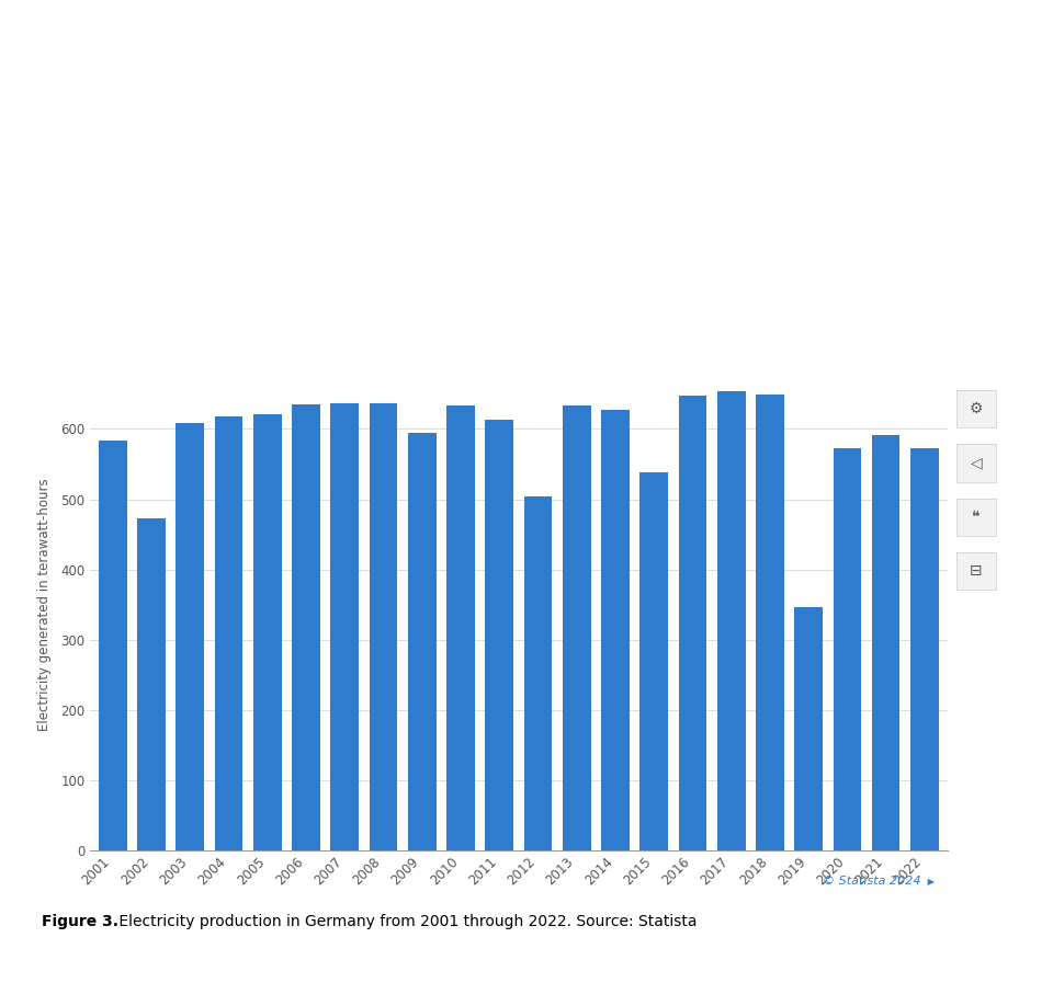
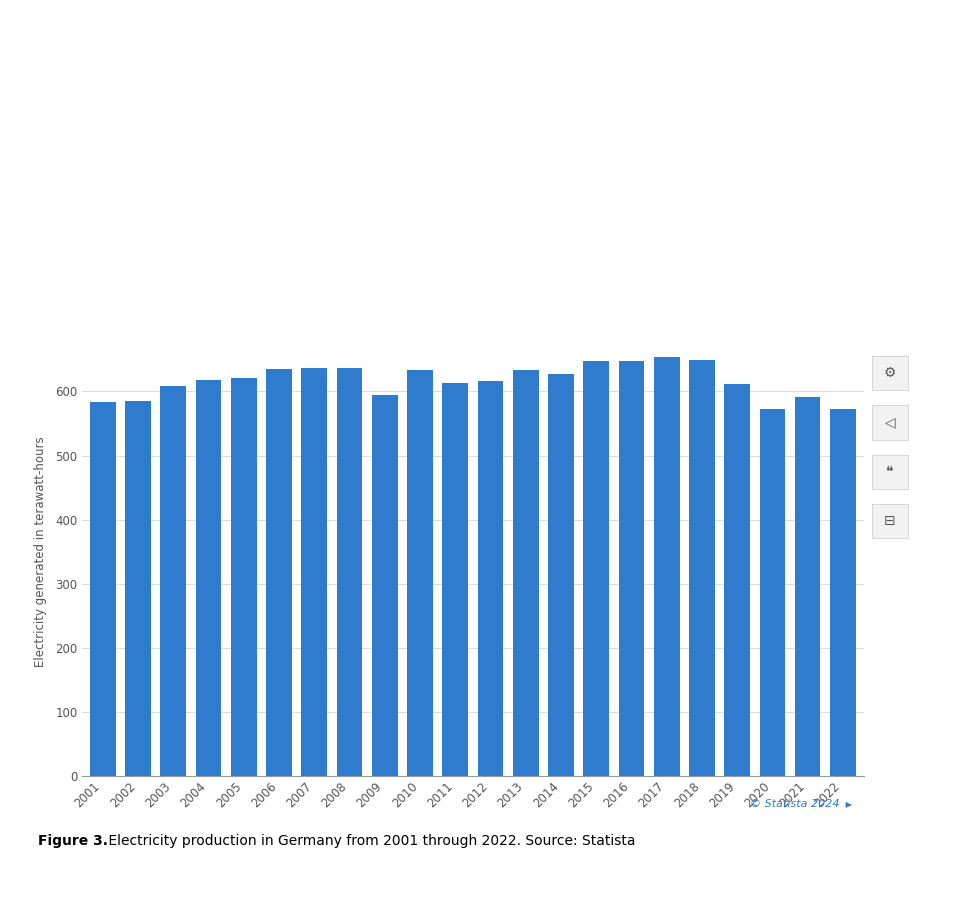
2002: 472 -> 585
2012: 504 -> 617
2015: 538 -> 647
2019: 346 -> 611
